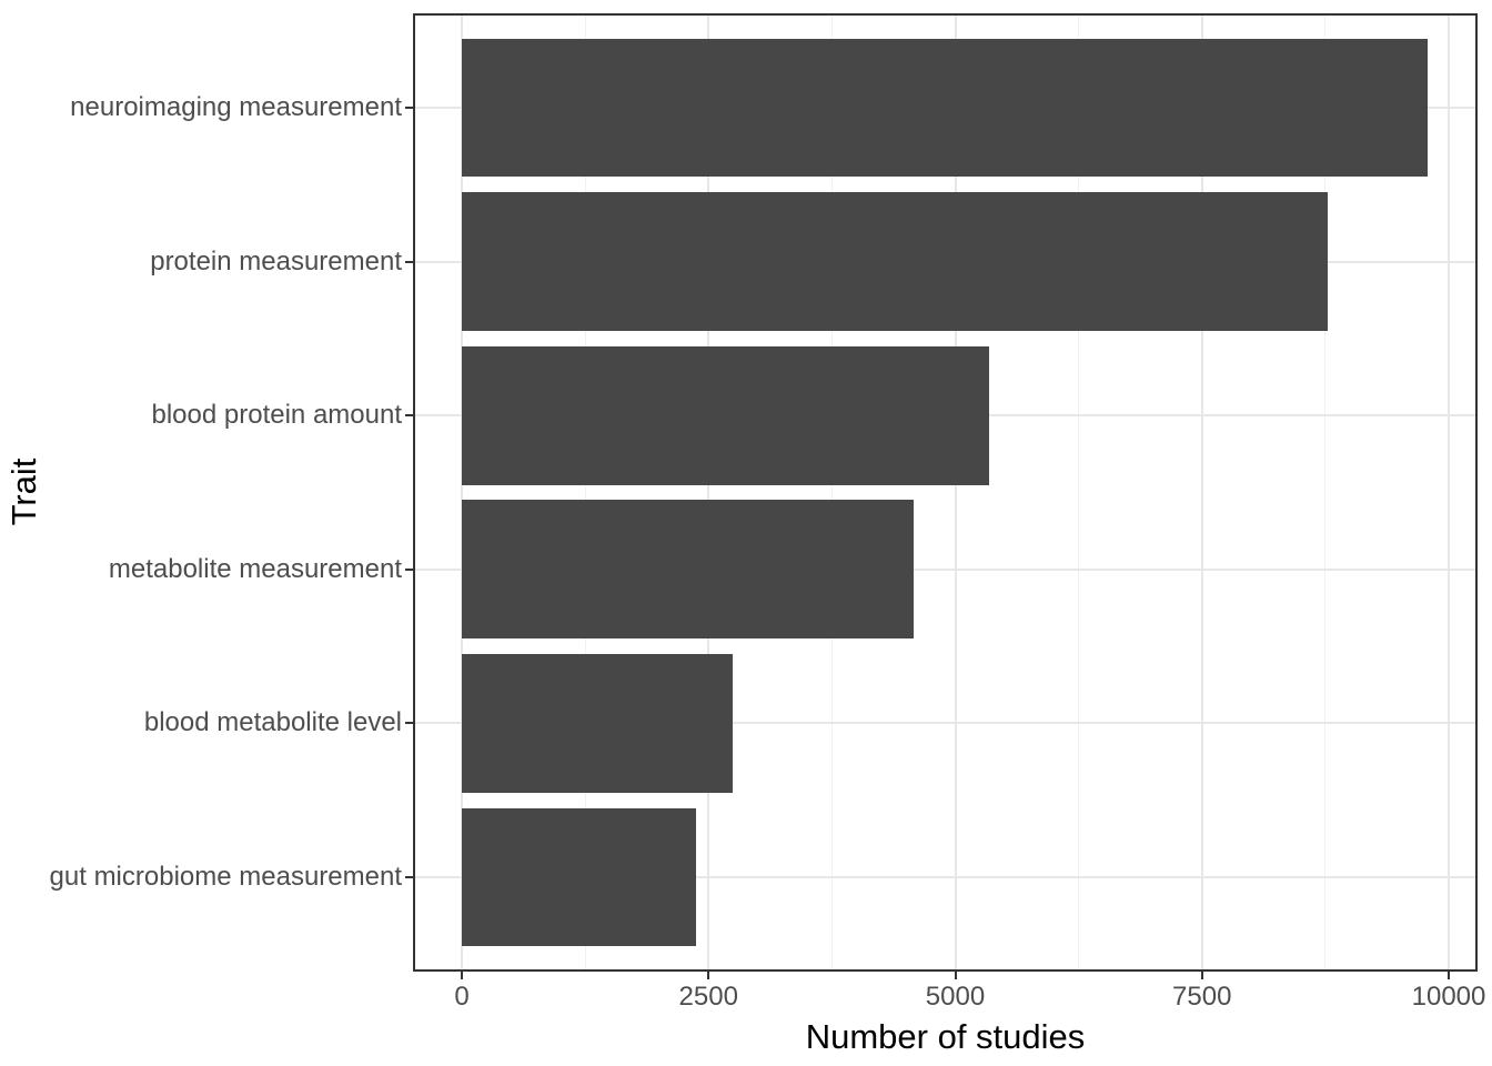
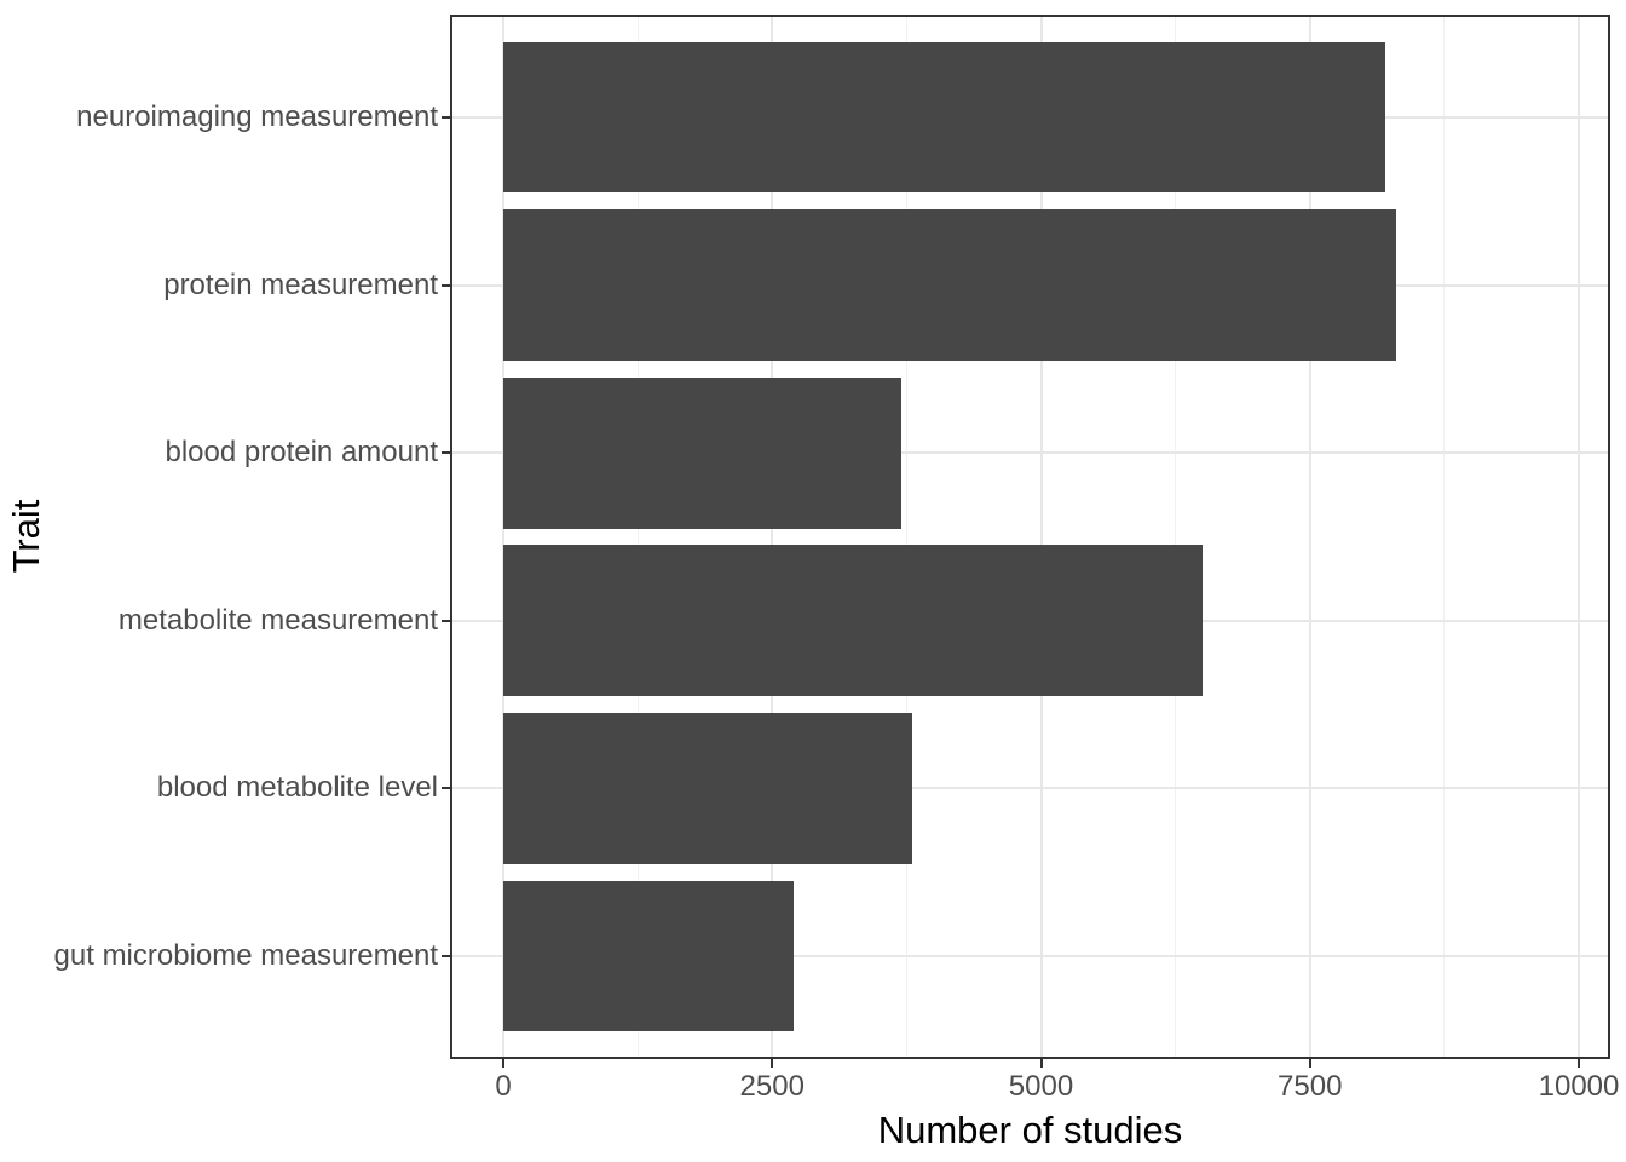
neuroimaging measurement: 9800 -> 8200
protein measurement: 8800 -> 8300
blood protein amount: 5300 -> 3700
metabolite measurement: 4600 -> 6500
blood metabolite level: 2700 -> 3800
gut microbiome measurement: 2400 -> 2700
